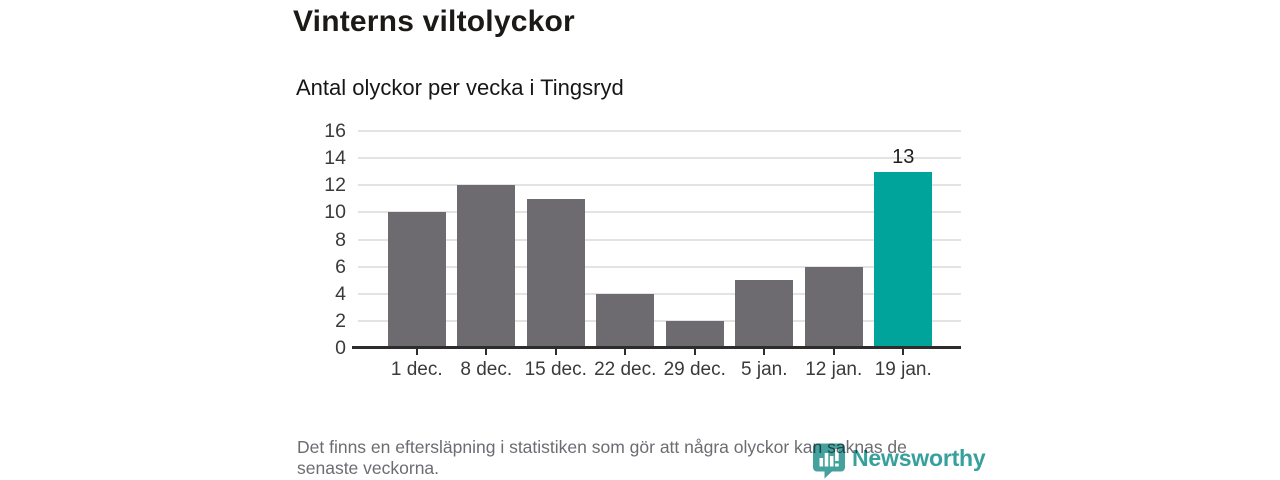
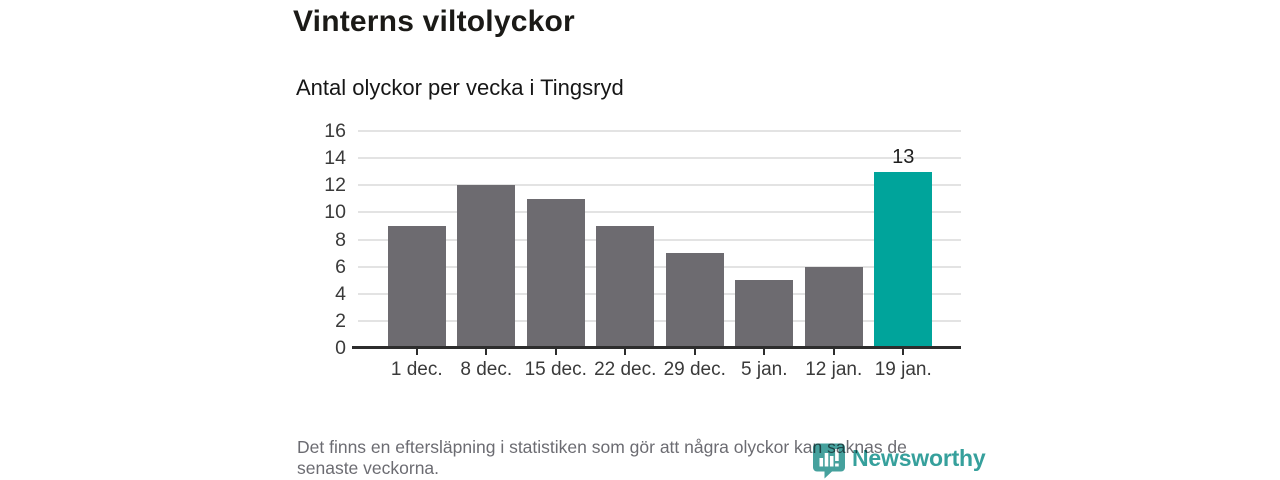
1 dec.: 10 -> 9
22 dec.: 4 -> 9
29 dec.: 2 -> 7
